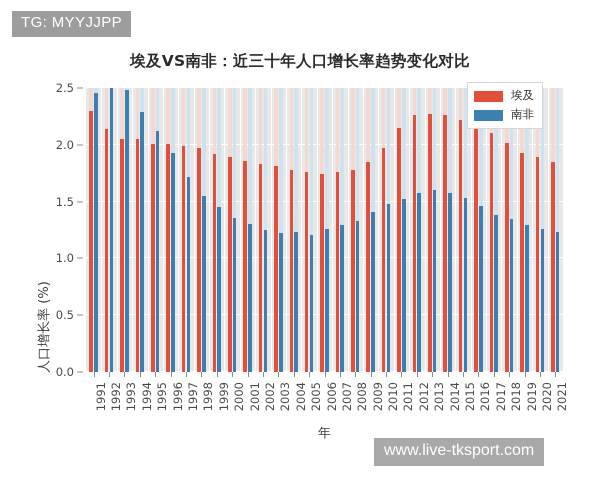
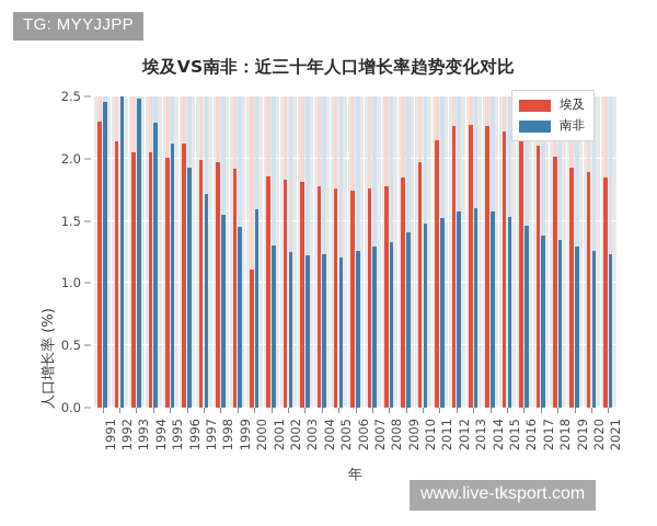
埃及/1996: 2.01 -> 2.12
埃及/2000: 1.89 -> 1.11
南非/2000: 1.36 -> 1.59
